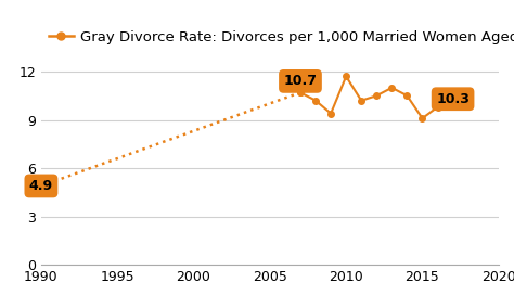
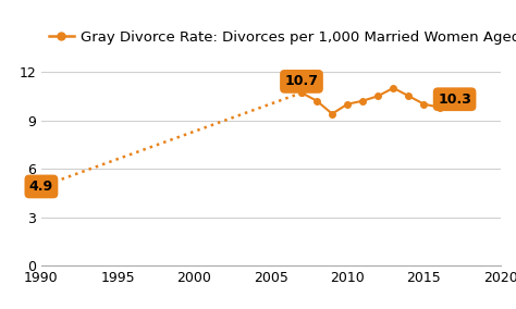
2010: 11.7 -> 10.0
2015: 9.1 -> 10.0
